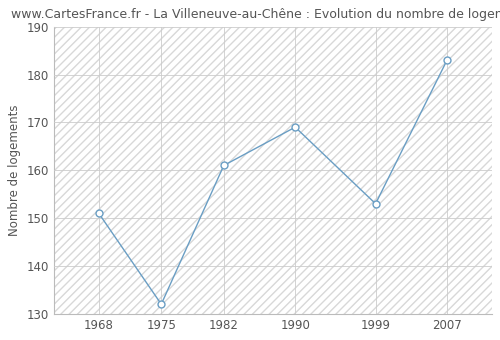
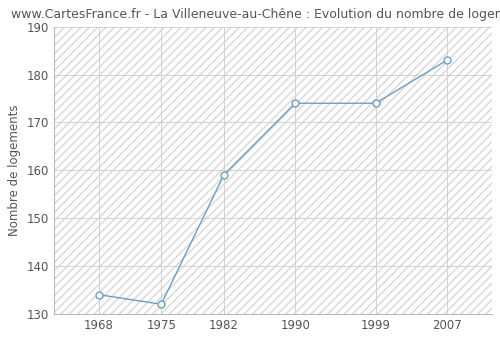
1968: 151 -> 134
1982: 161 -> 159
1990: 169 -> 174
1999: 153 -> 174
